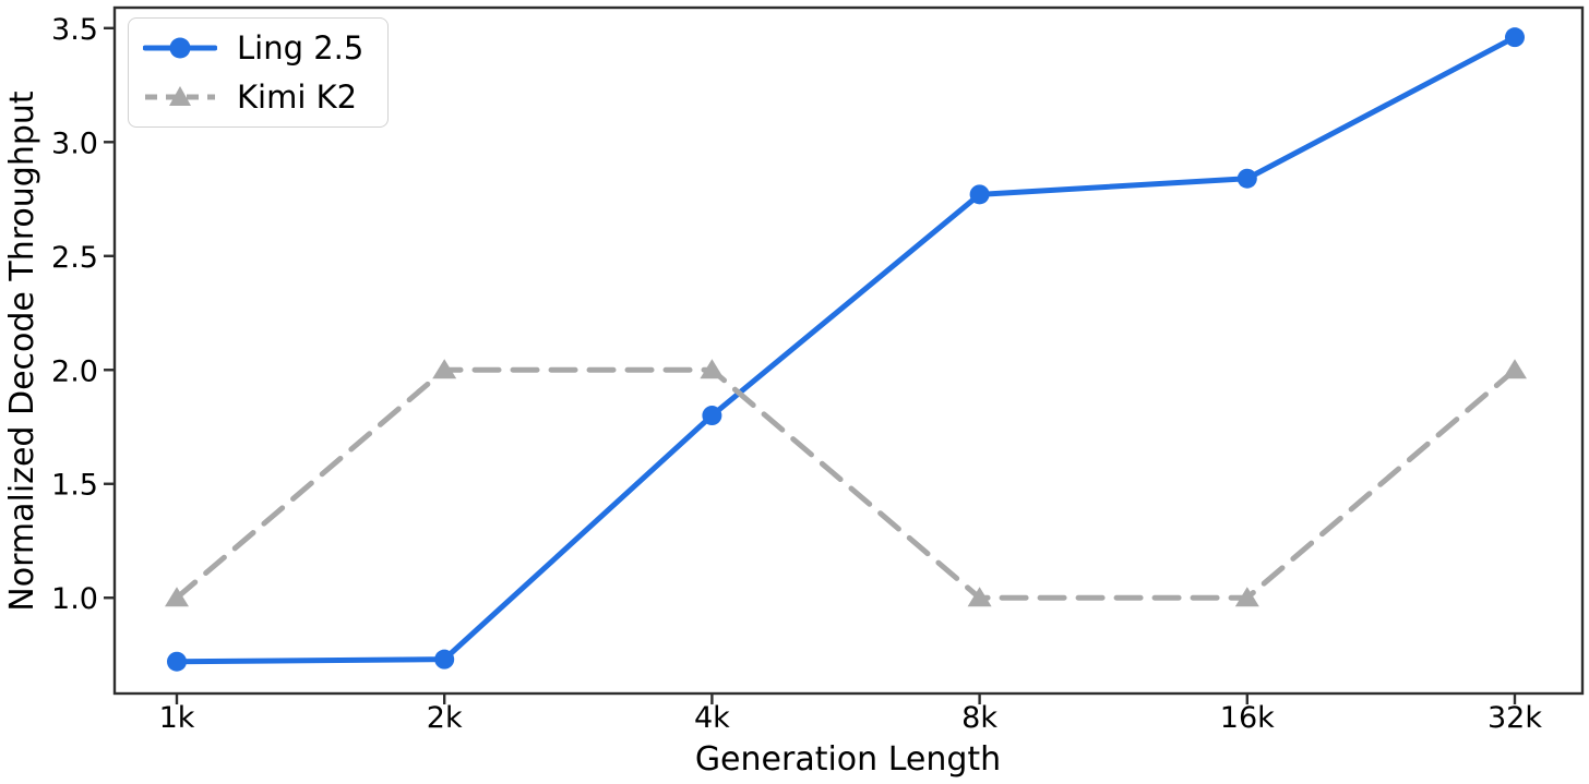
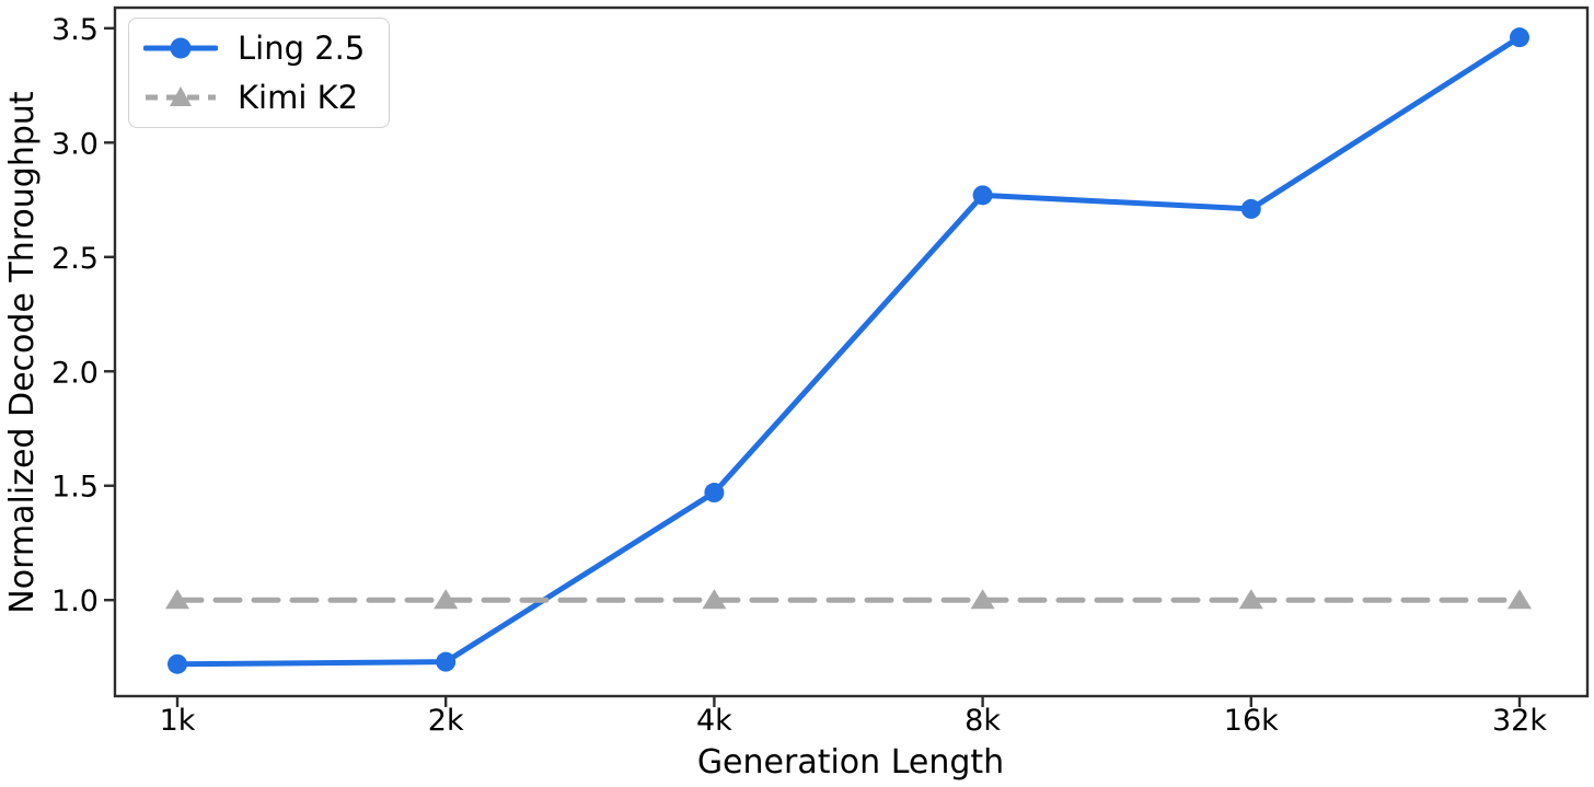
Kimi K2/2k: 2 -> 1
Ling 2.5/4k: 1.80 -> 1.47
Kimi K2/4k: 2 -> 1
Ling 2.5/16k: 2.84 -> 2.71
Kimi K2/32k: 2 -> 1
